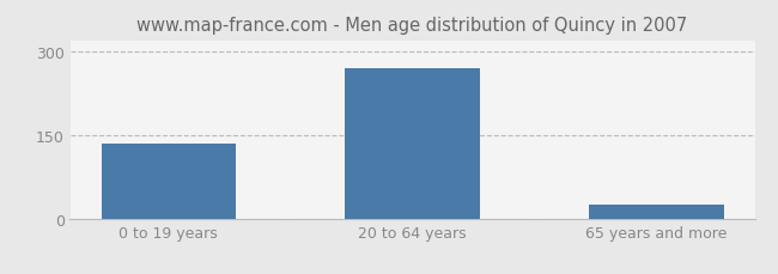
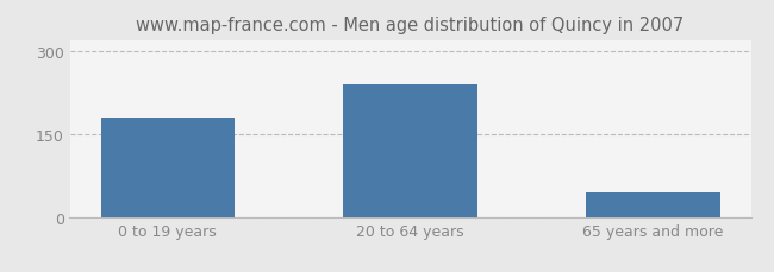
0 to 19 years: 135 -> 180
20 to 64 years: 270 -> 240
65 years and more: 25 -> 45
